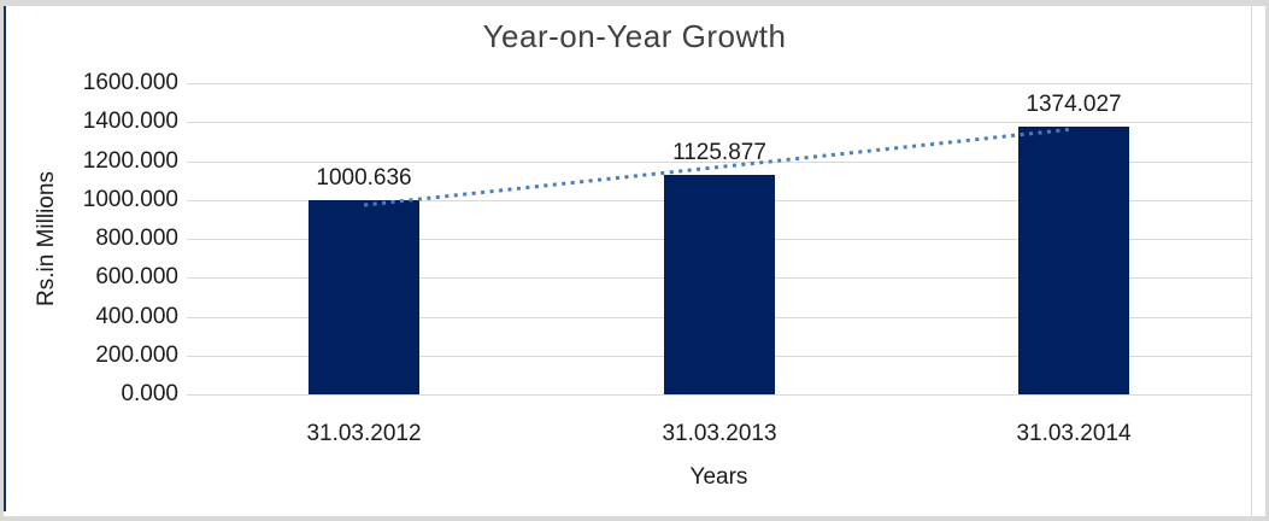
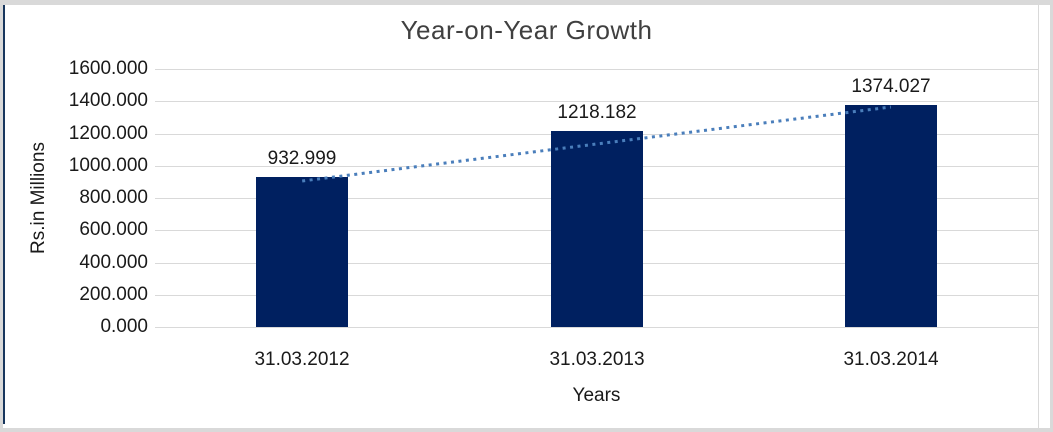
31.03.2012: 1000.636 -> 932.999
31.03.2013: 1125.877 -> 1218.182
